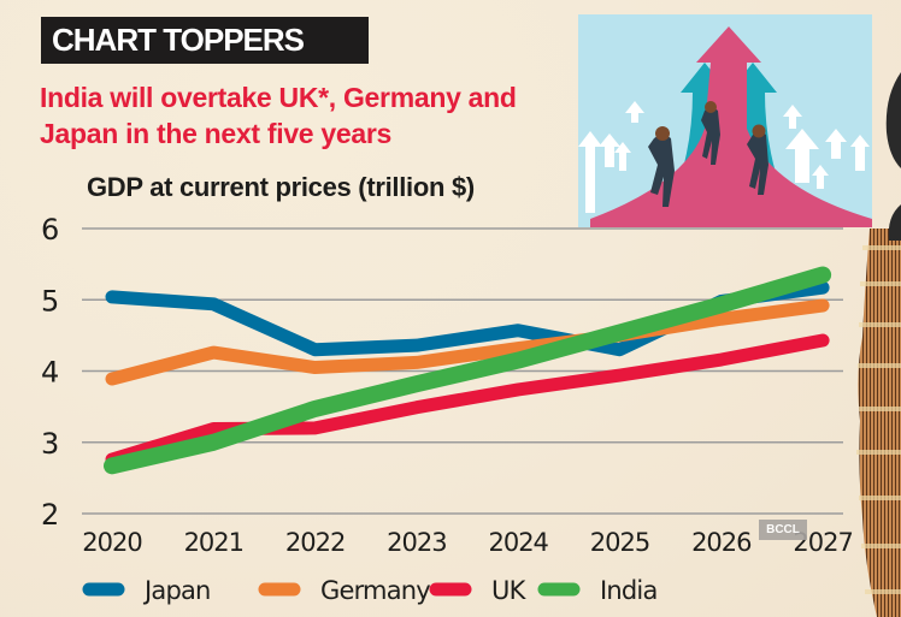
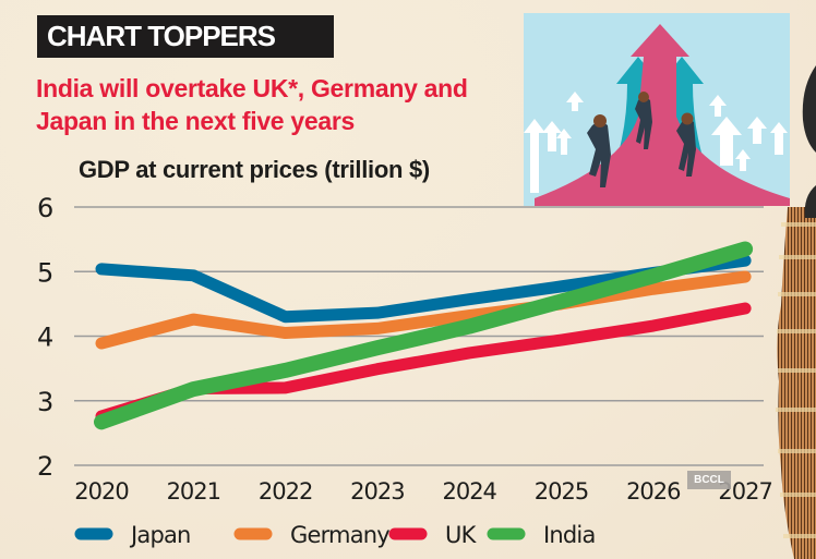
India/2021: 3.0 -> 3.2
Japan/2025: 4.3 -> 4.8
